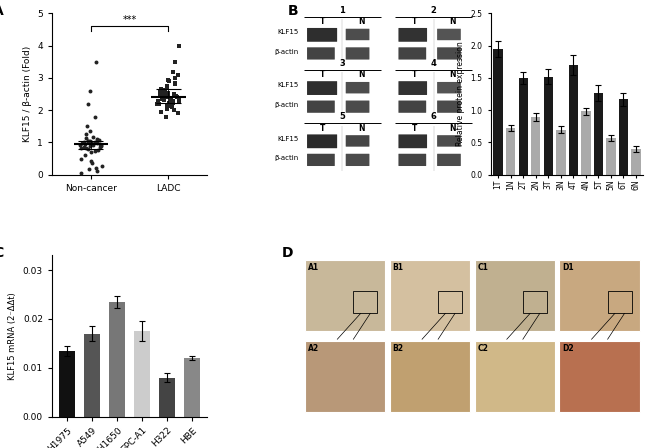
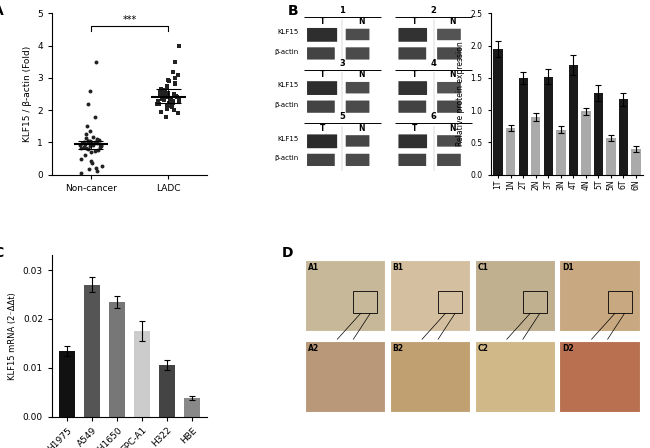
A549: 0.0170 -> 0.0270
H322: 0.0080 -> 0.0105
HBE: 0.0120 -> 0.0038
